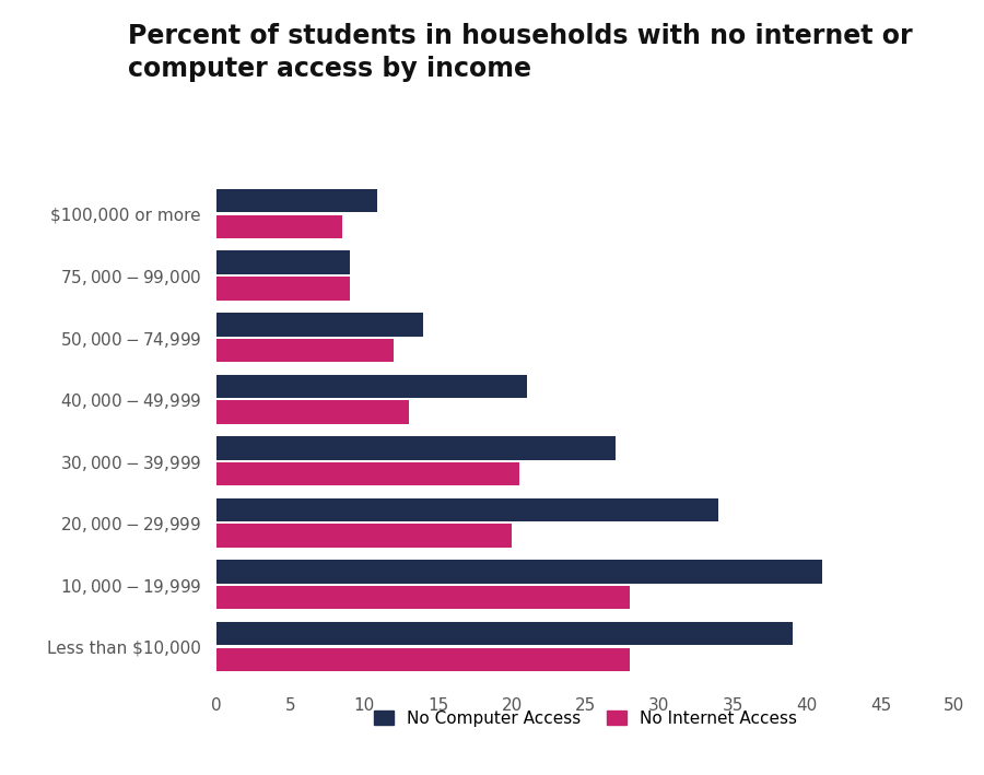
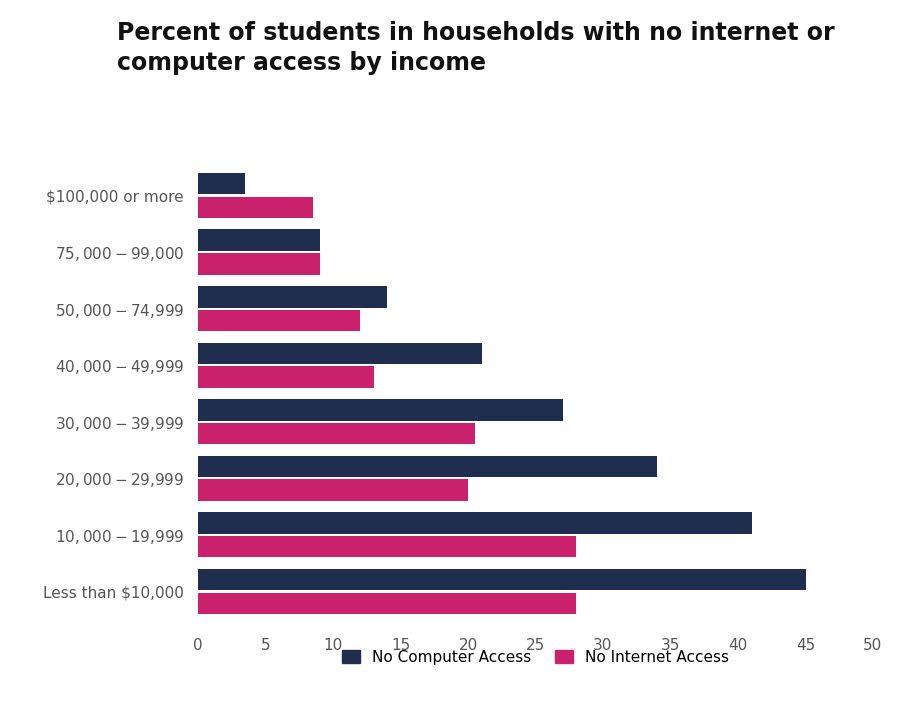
No Computer Access/$100,000 or more: 10.9 -> 3.5
No Computer Access/Less than $10,000: 39.0 -> 45.0
